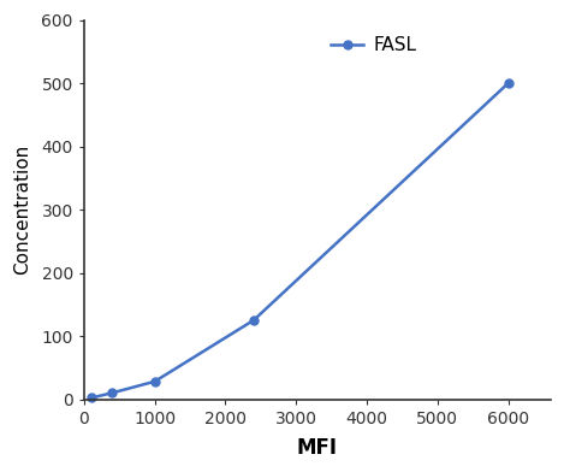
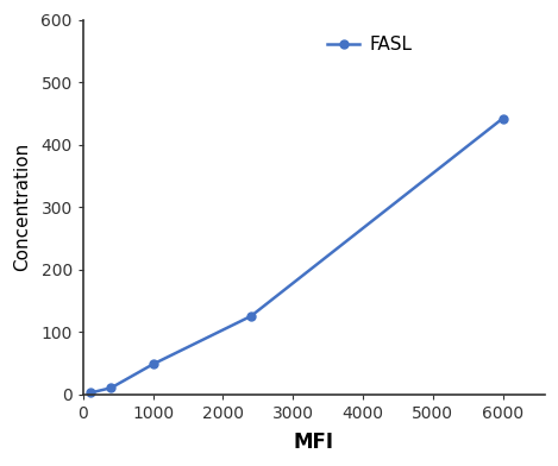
1000: 28 -> 48
6000: 500 -> 442
